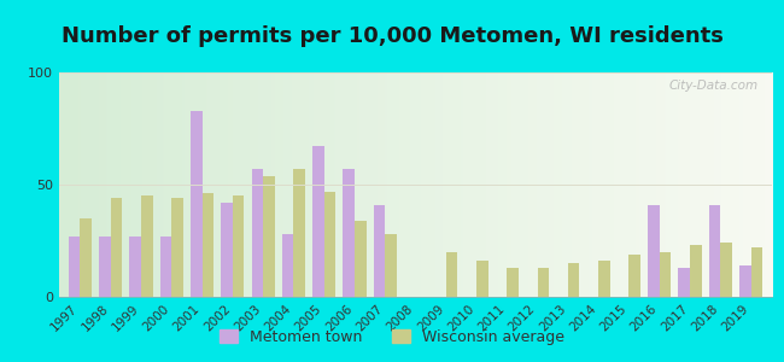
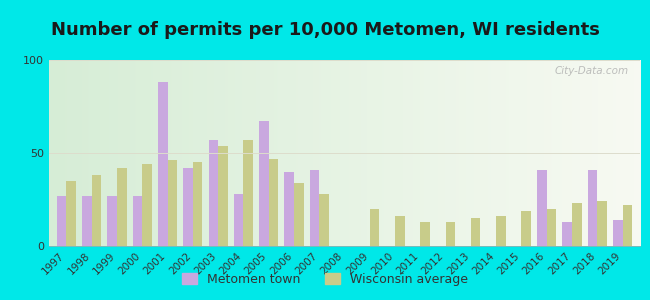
Wisconsin average/1998: 44 -> 38
Wisconsin average/1999: 45 -> 42
Metomen town/2001: 83 -> 88
Metomen town/2006: 57 -> 40
